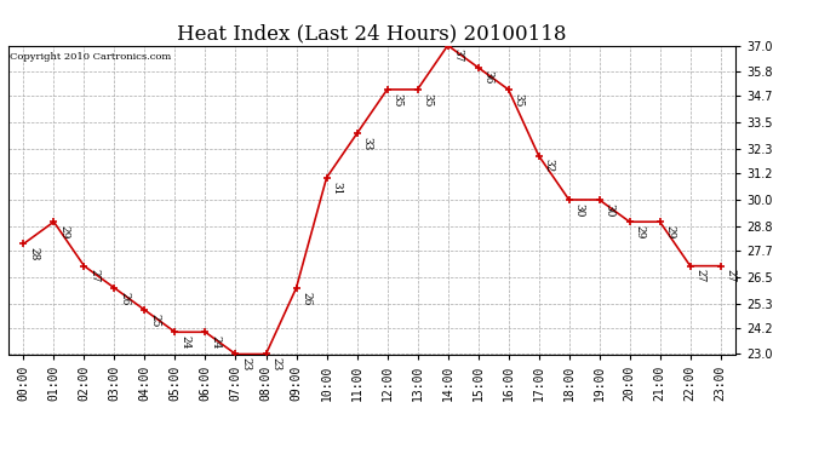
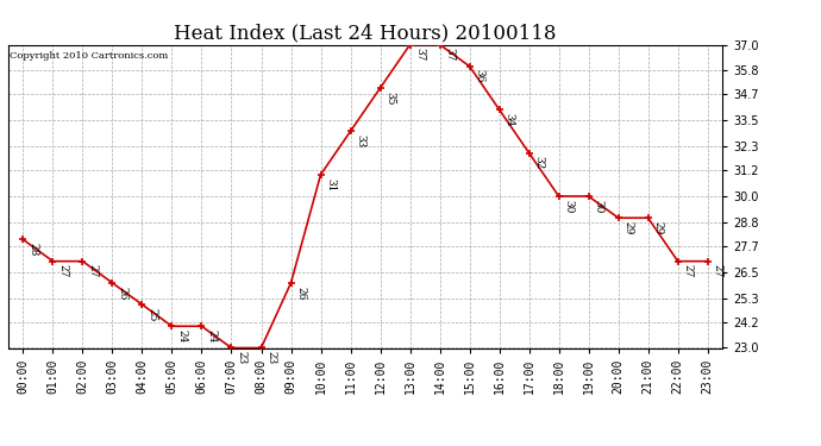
01:00: 29 -> 27
13:00: 35 -> 37
16:00: 35 -> 34
